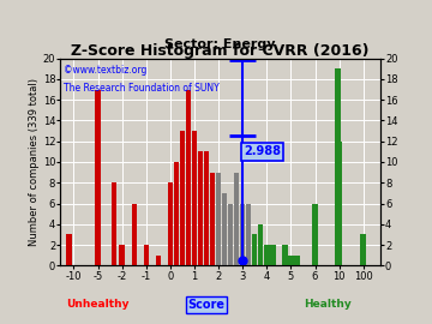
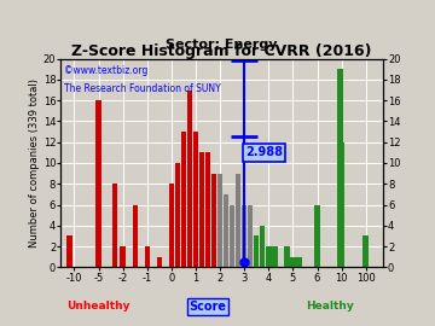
-5: 17 -> 16
